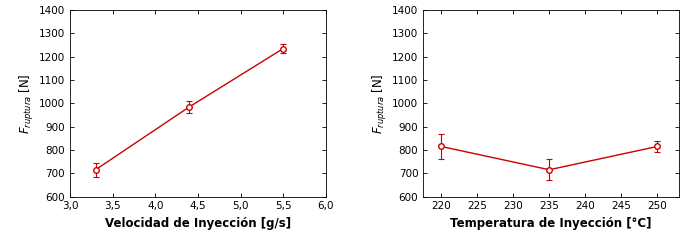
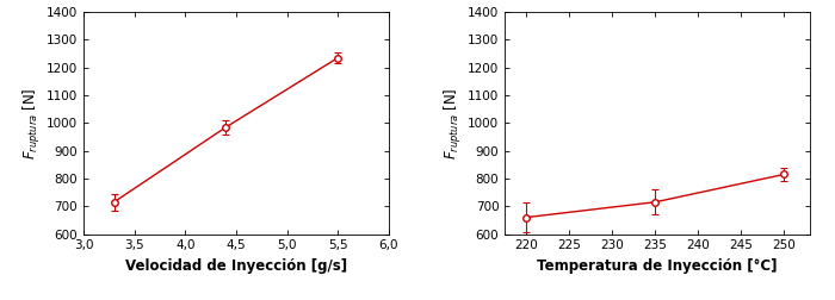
220: 815 -> 660
